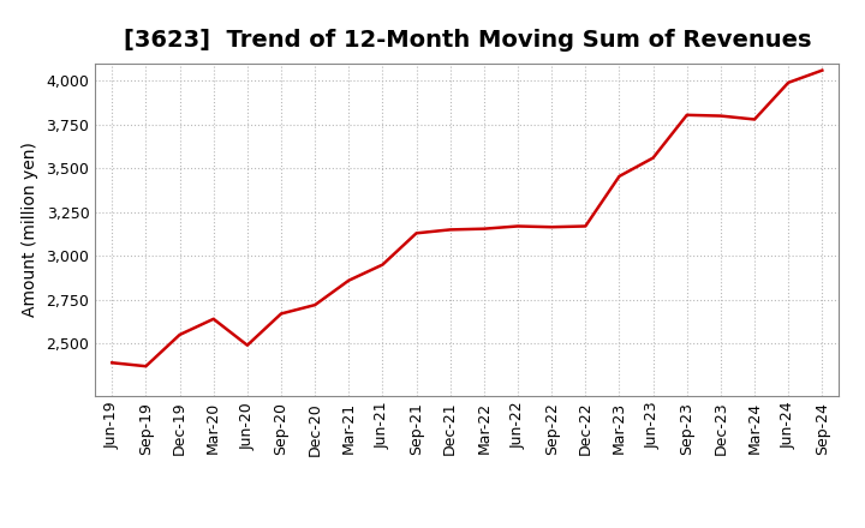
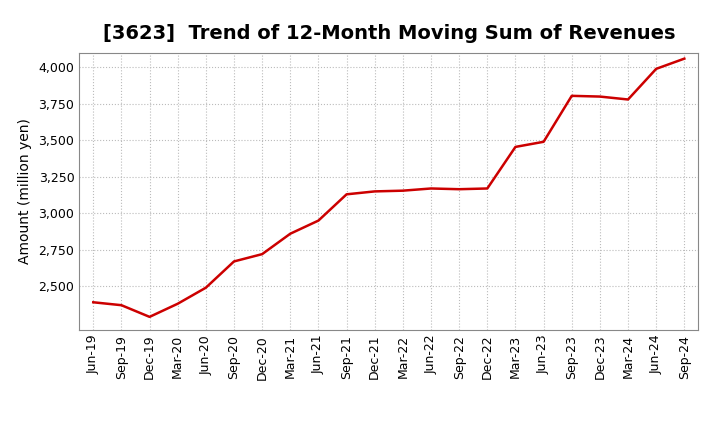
Dec-19: 2,550 -> 2,290
Mar-20: 2,640 -> 2,380
Jun-23: 3,560 -> 3,490
